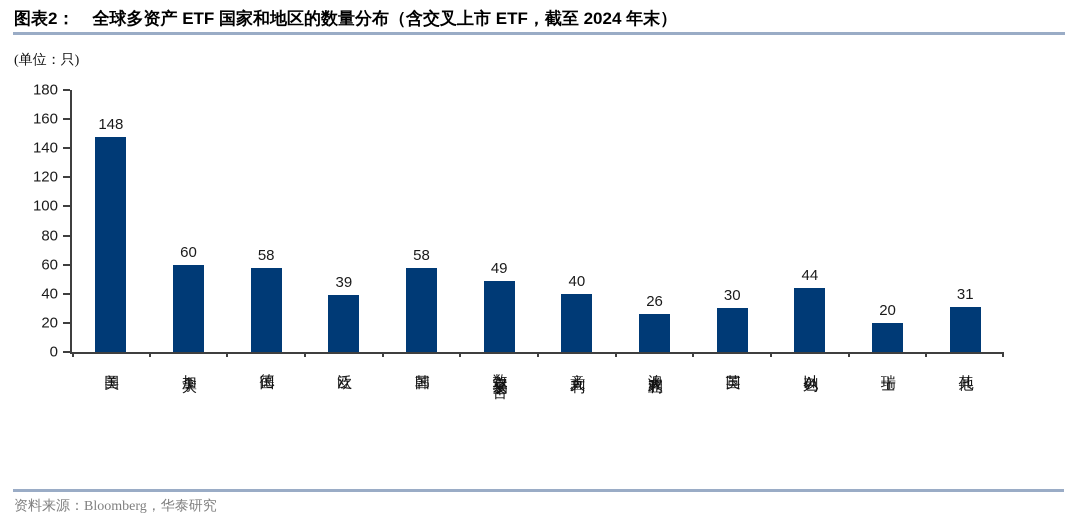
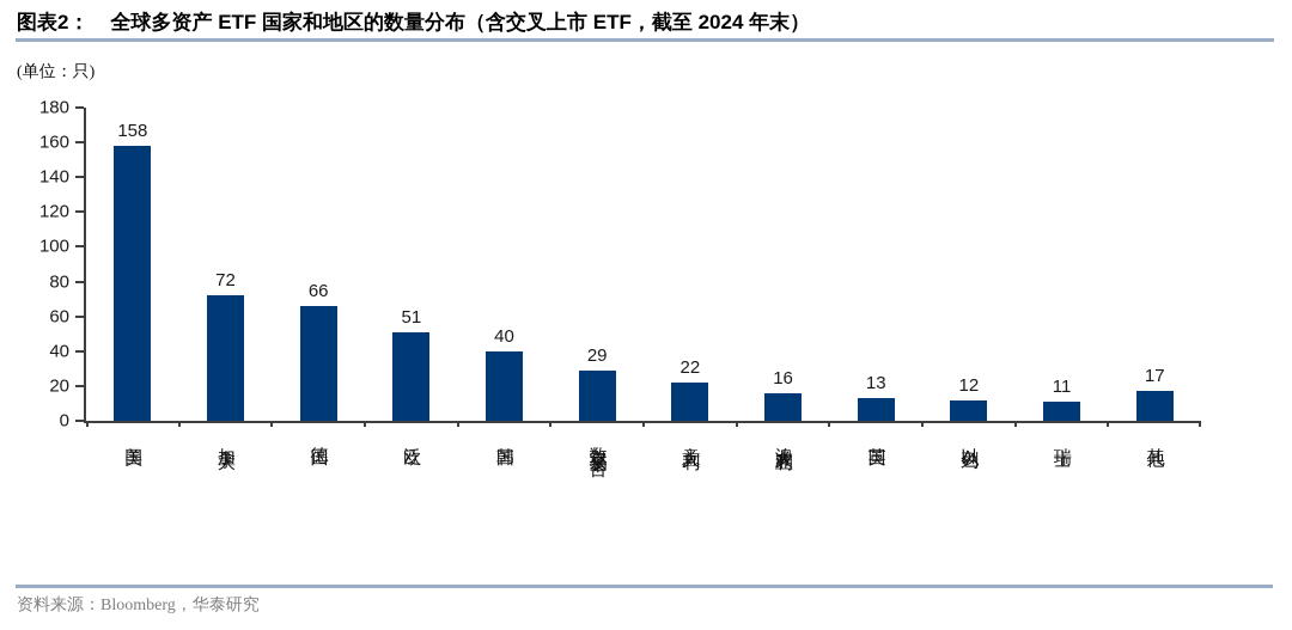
美国: 148 -> 158
加拿大: 60 -> 72
德国: 58 -> 66
泛欧: 39 -> 51
韩国: 58 -> 40
数字交易平台: 49 -> 29
意大利: 40 -> 22
澳大利亚: 26 -> 16
英国: 30 -> 13
以色列: 44 -> 12
瑞士: 20 -> 11
其他: 31 -> 17
